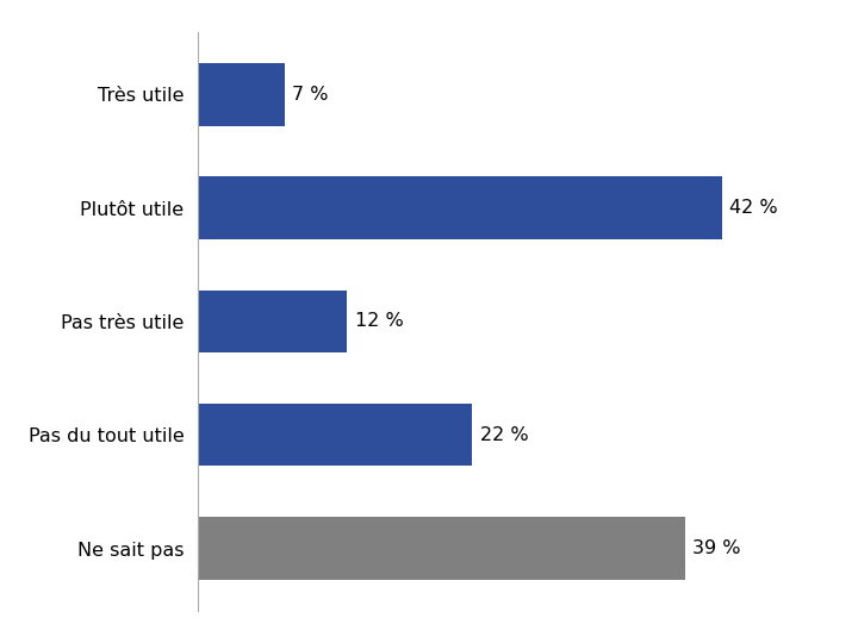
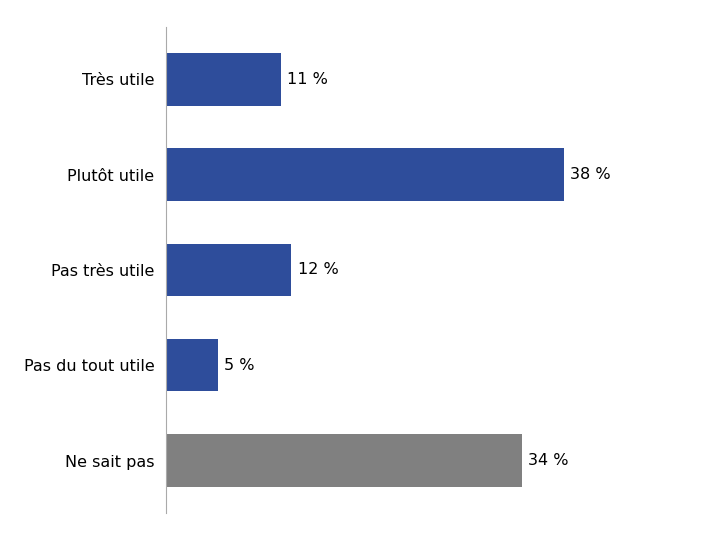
Très utile: 7 -> 11
Plutôt utile: 42 -> 38
Pas du tout utile: 22 -> 5
Ne sait pas: 39 -> 34
